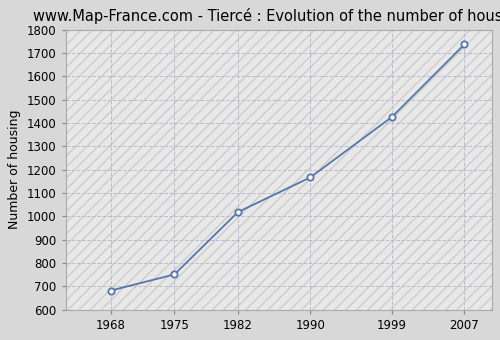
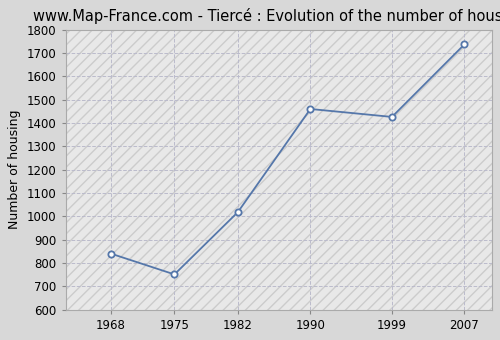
1968: 682 -> 840
1990: 1167 -> 1460
